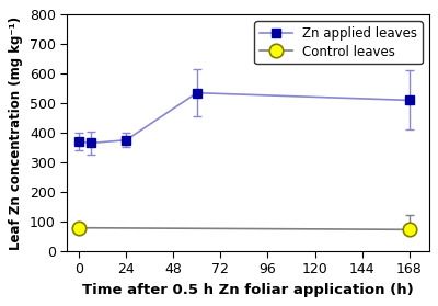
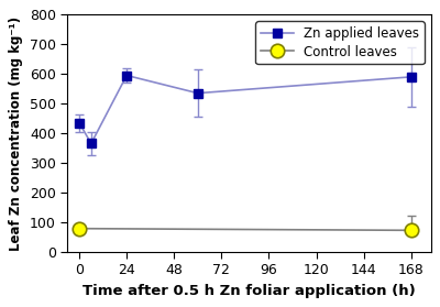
0: 370 -> 435
24: 375 -> 595
168: 510 -> 590
